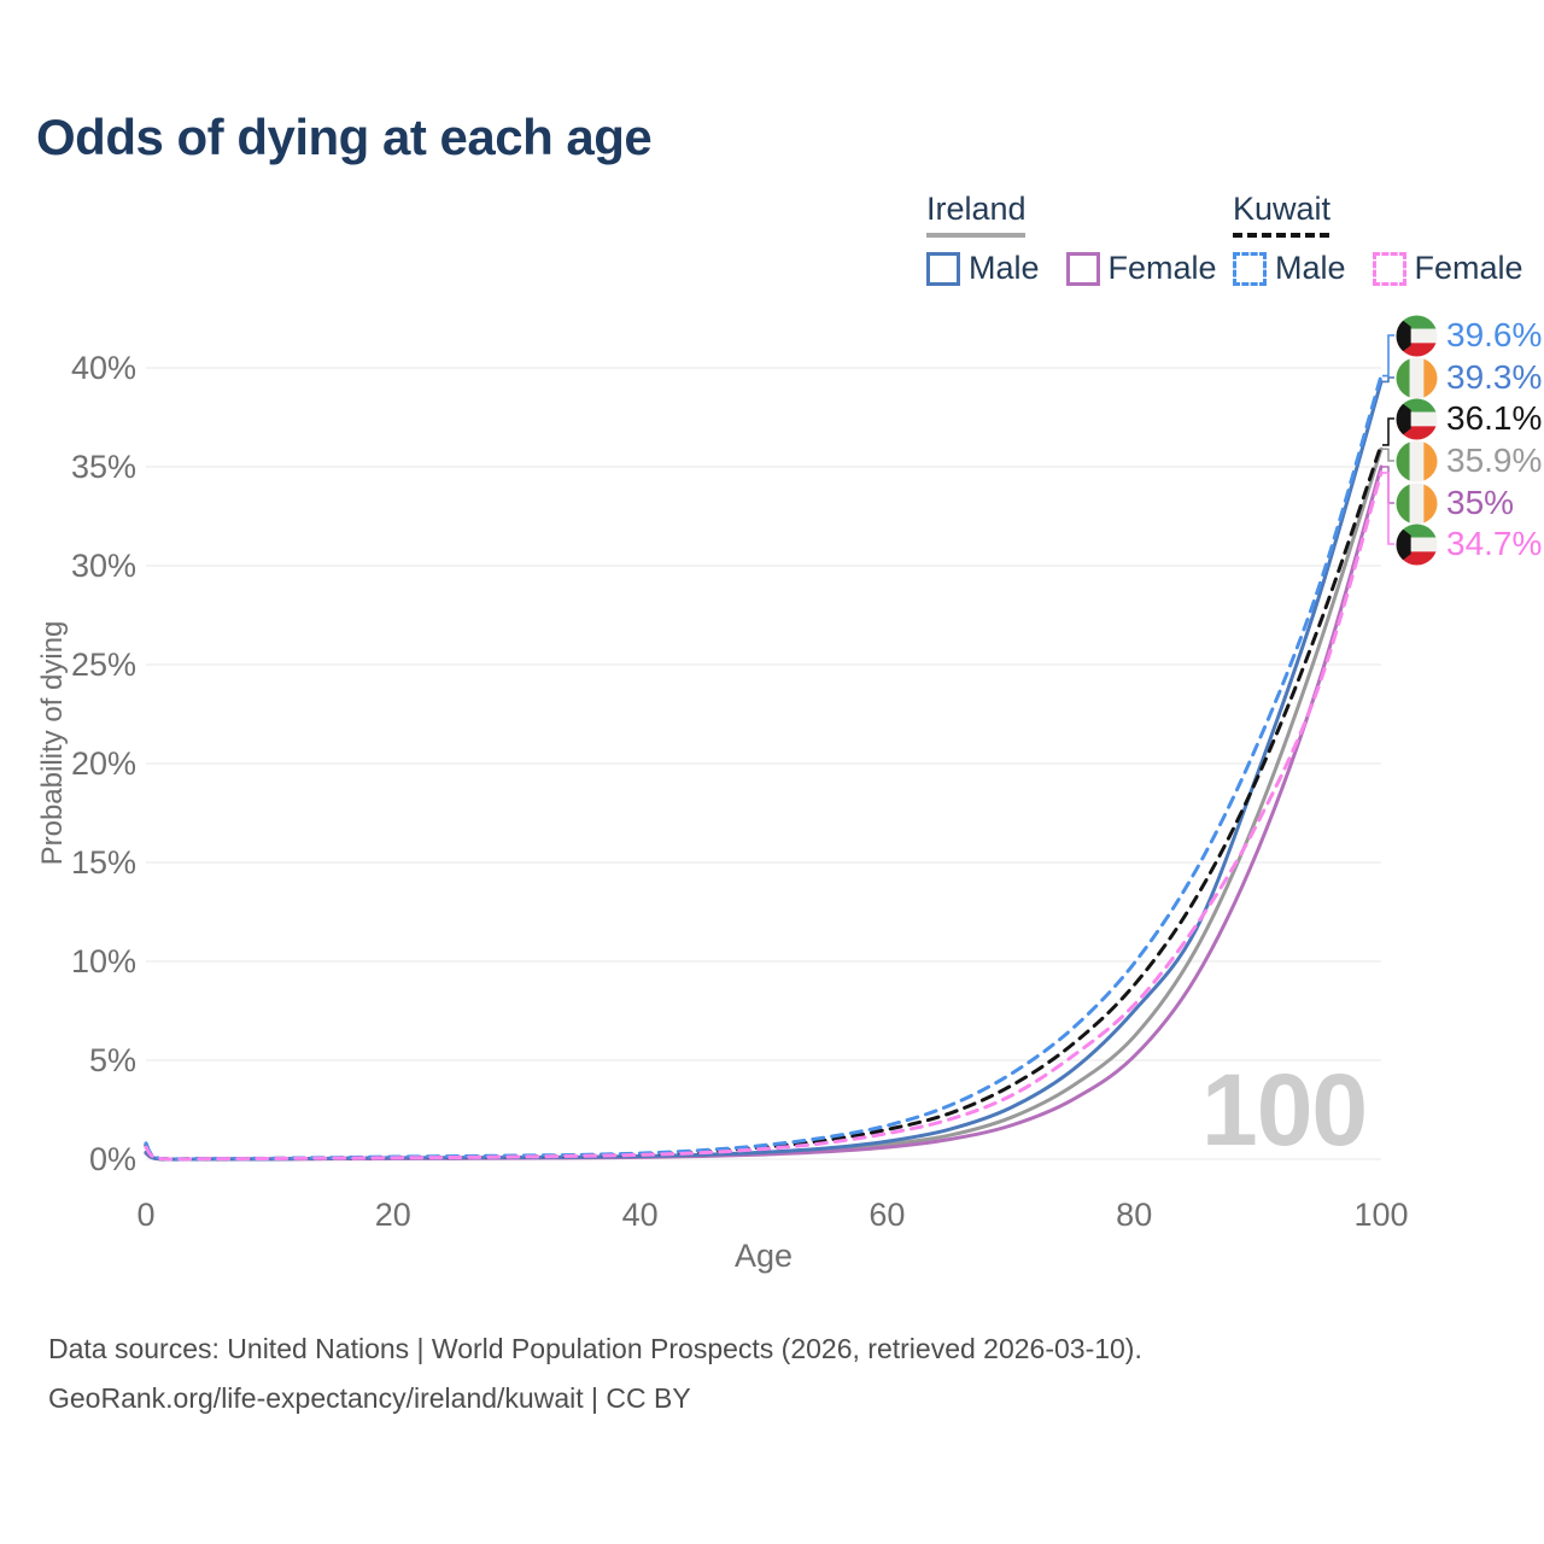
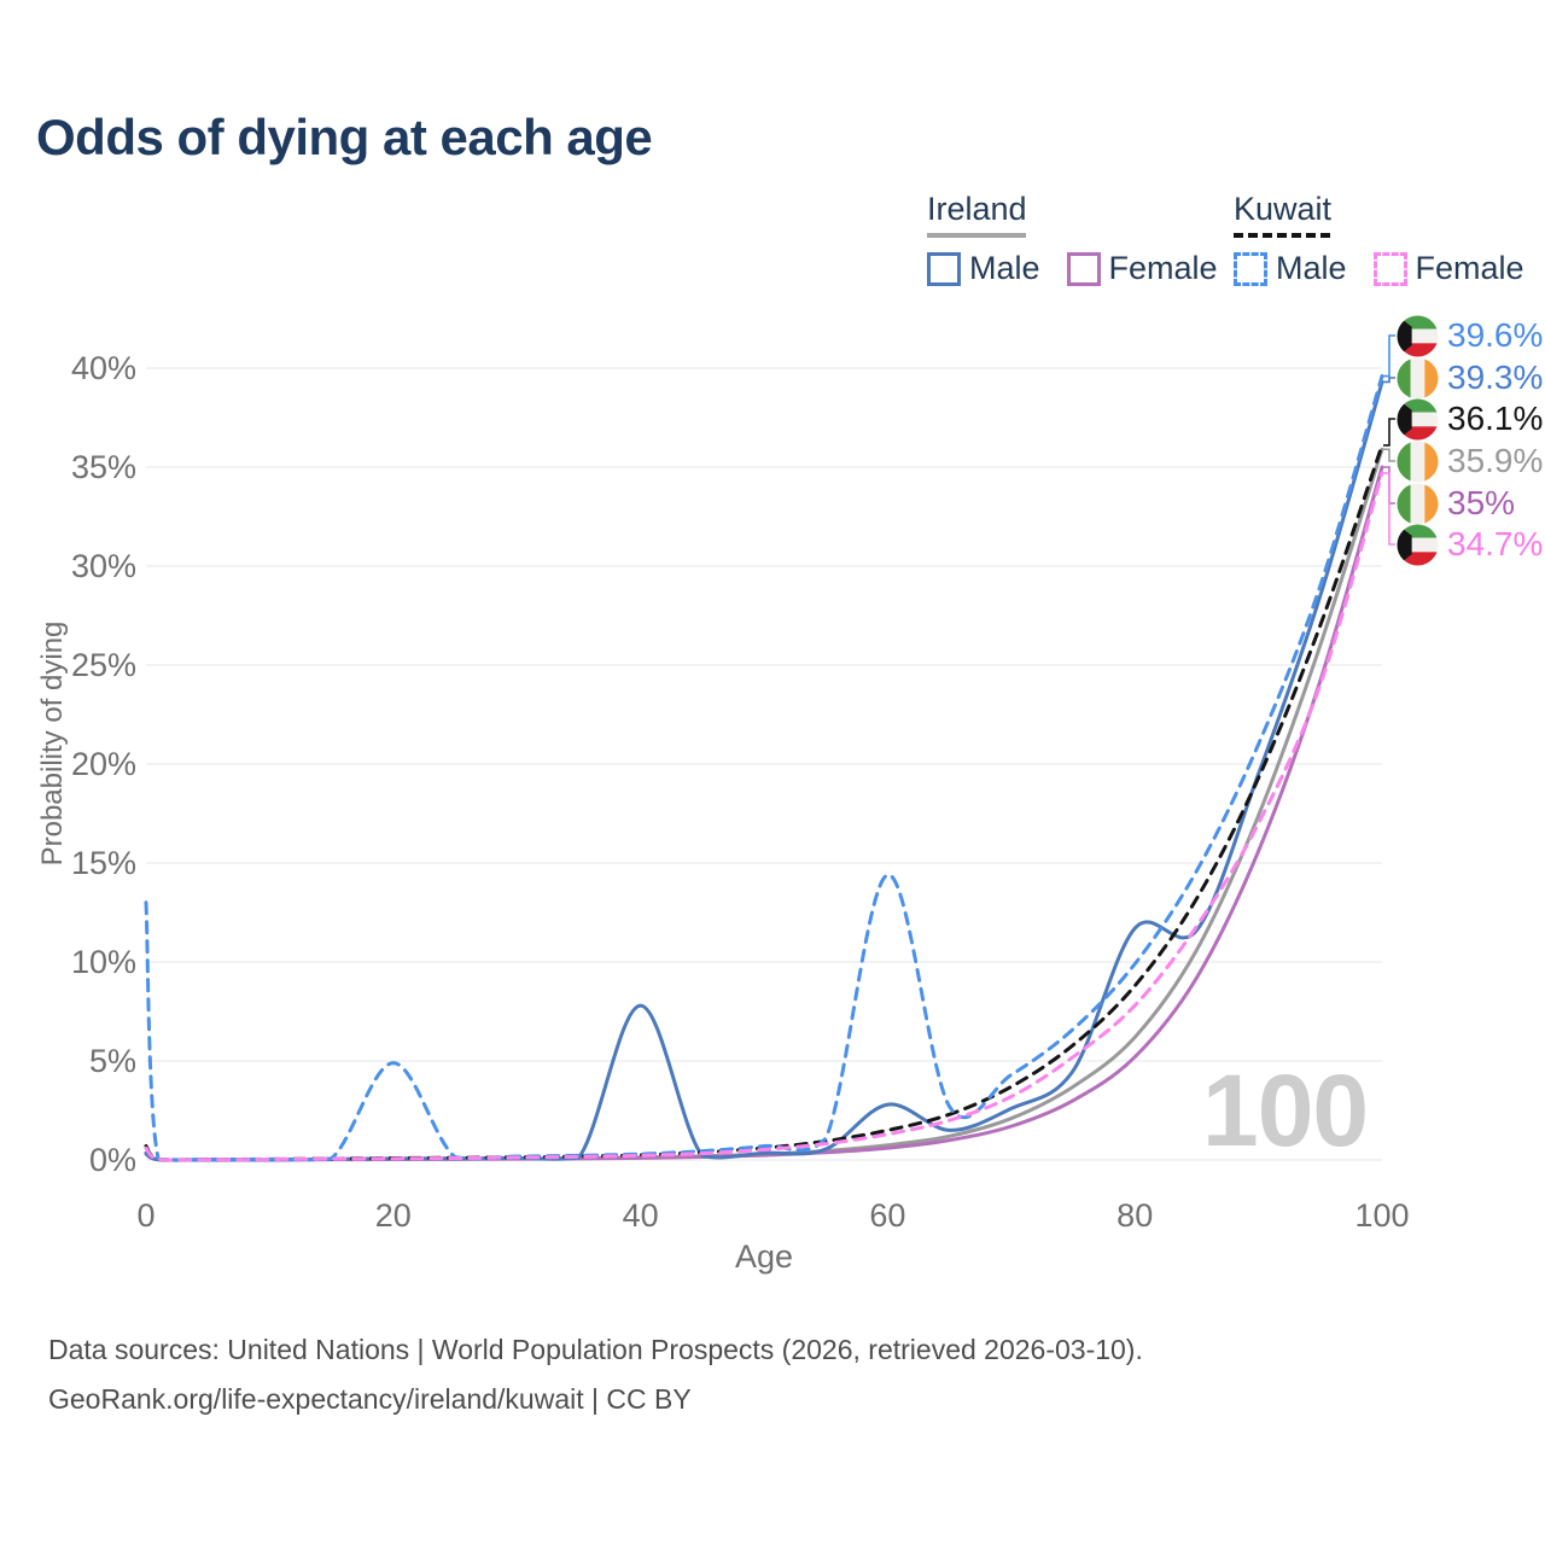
Kuwait Male/0: 0.8% -> 13.0%
Kuwait Male/20: 0.1% -> 4.9%
Ireland Male/40: 0.1% -> 7.8%
Ireland Male/60: 0.9% -> 2.8%
Kuwait Male/60: 1.7% -> 14.4%
Ireland Male/80: 7.5% -> 11.7%
